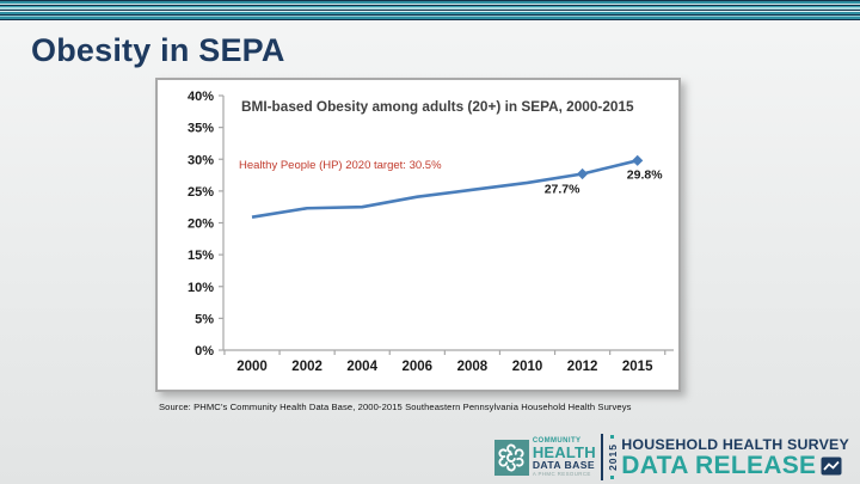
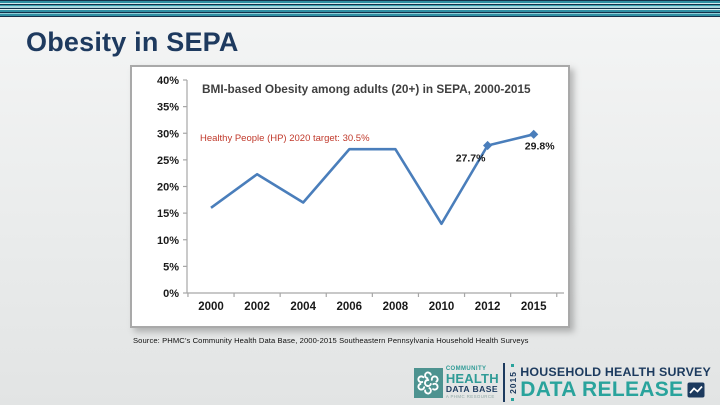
2000: 21% -> 16%
2004: 22% -> 17%
2006: 24% -> 27%
2008: 25% -> 27%
2010: 26% -> 13%
